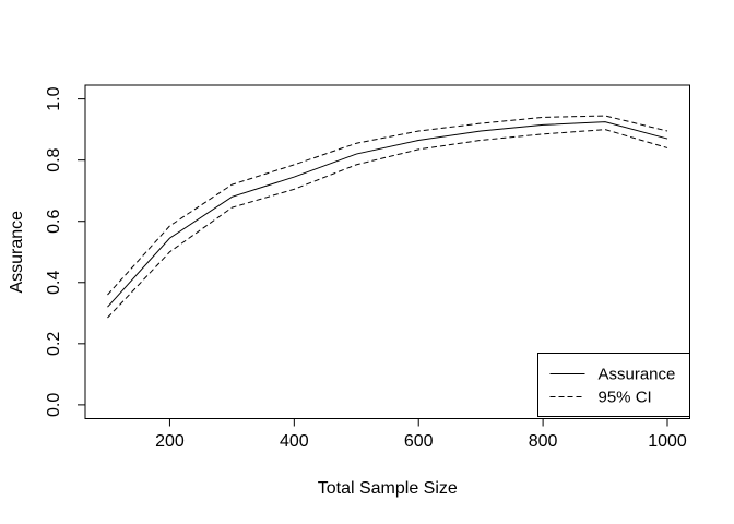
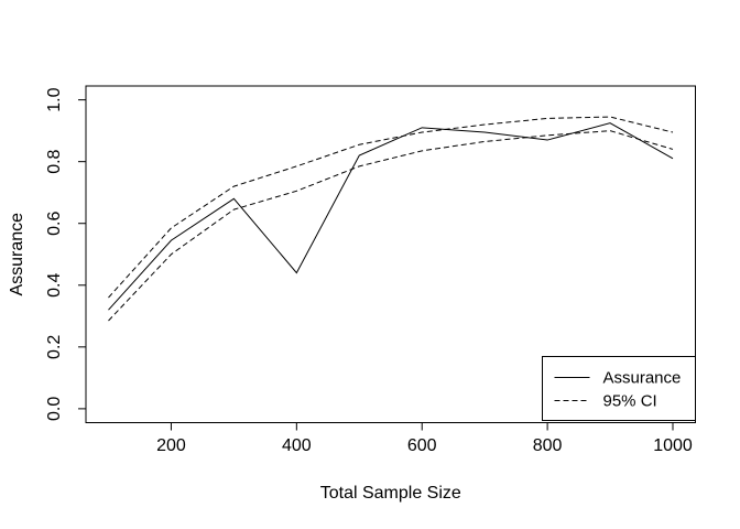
Assurance/400: 0.74 -> 0.44
Assurance/600: 0.86 -> 0.91
Assurance/800: 0.92 -> 0.87
Assurance/1000: 0.87 -> 0.81
